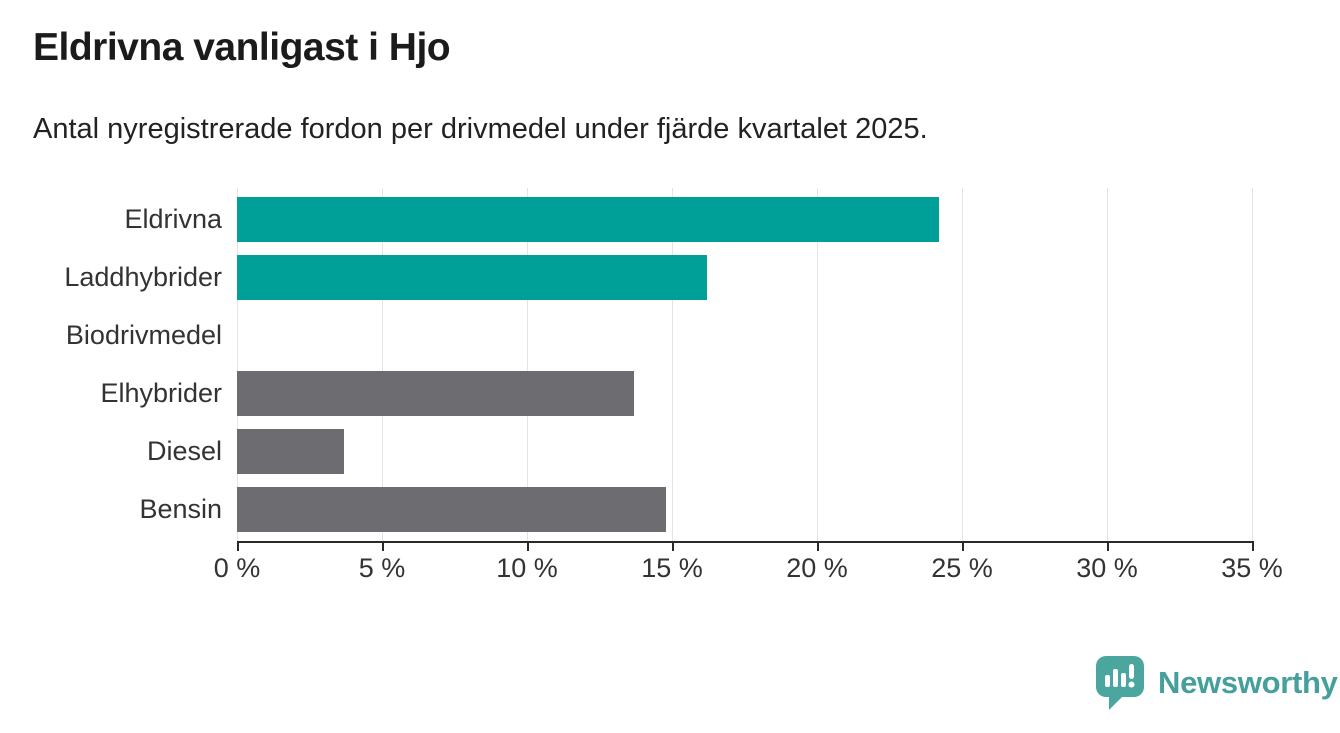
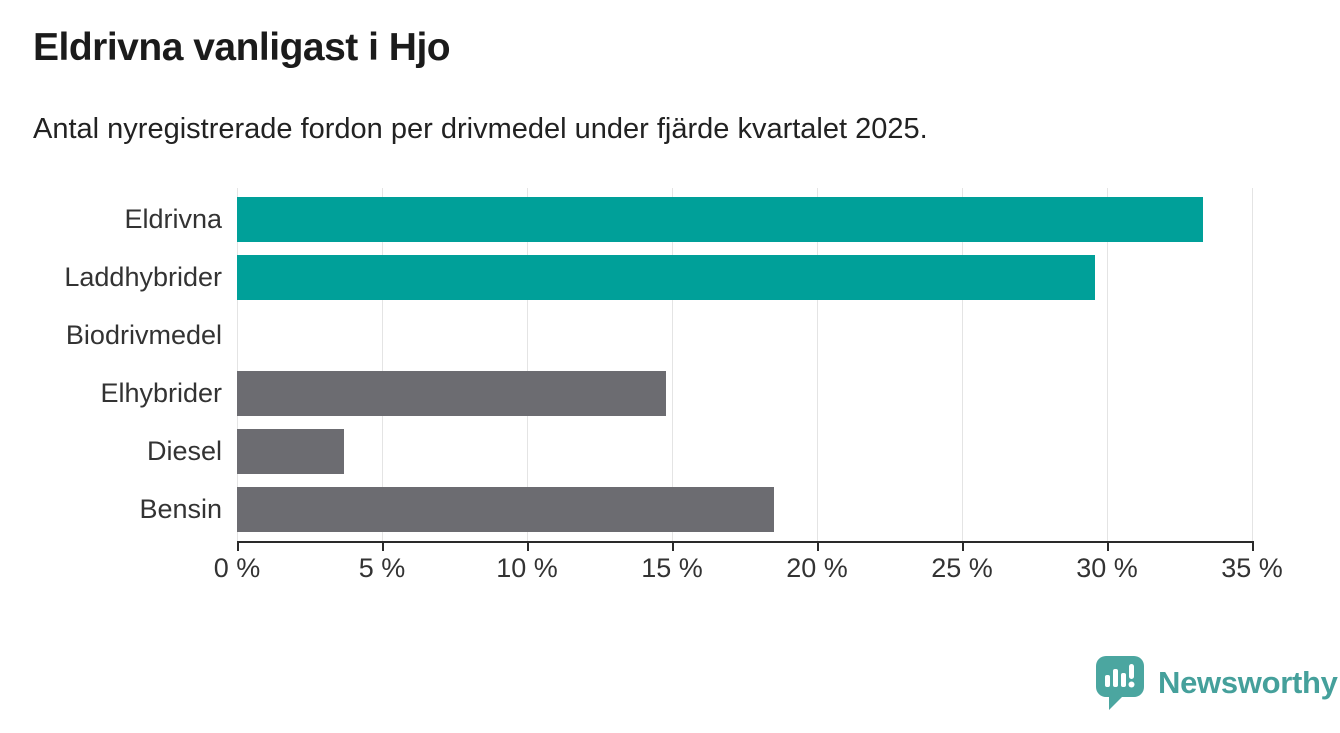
Eldrivna: 24.2% -> 33.3%
Laddhybrider: 16.2% -> 29.6%
Elhybrider: 13.7% -> 14.8%
Bensin: 14.8% -> 18.5%
